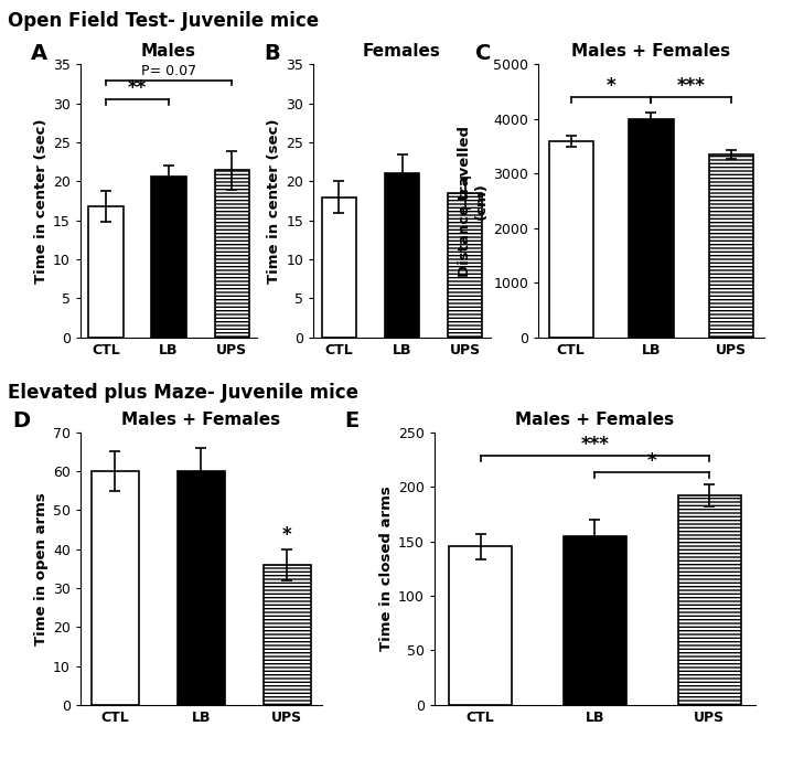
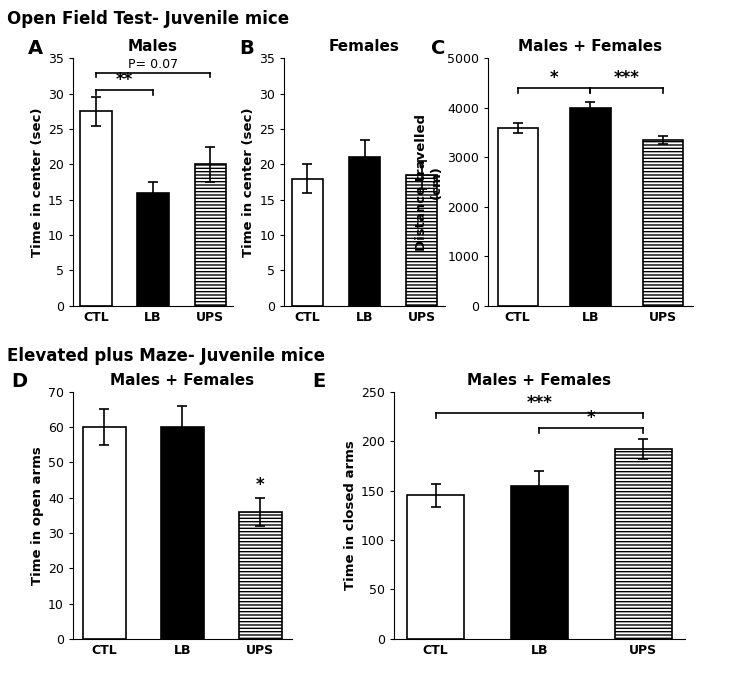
Males/CTL: 16.8 -> 27.5
Males/LB: 20.6 -> 16.0
Males/UPS: 21.4 -> 20.0
